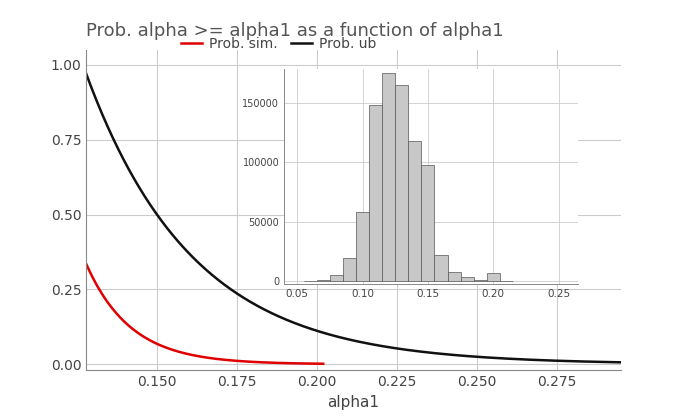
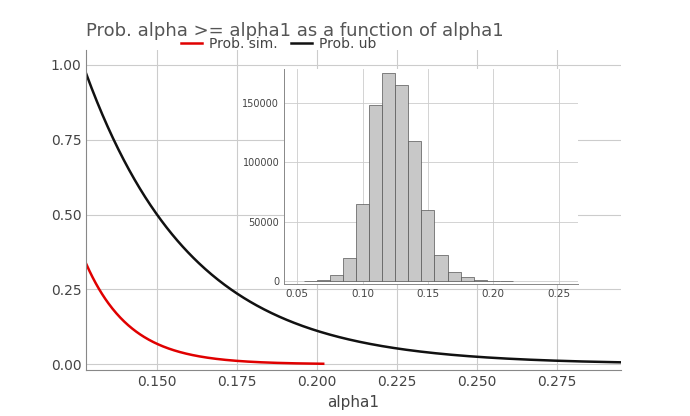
0.10: 58000 -> 65000
0.15: 98000 -> 60000
0.20: 7000 -> 0
